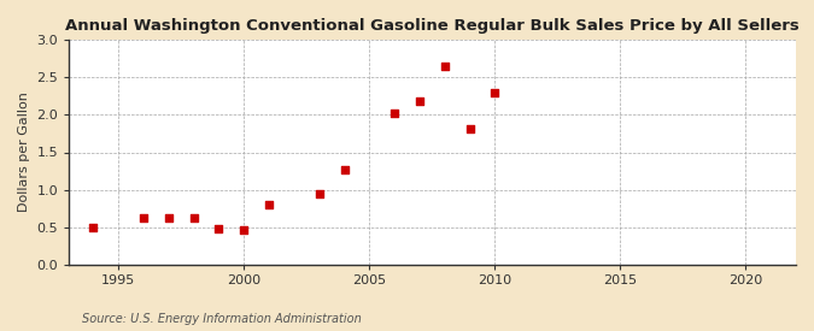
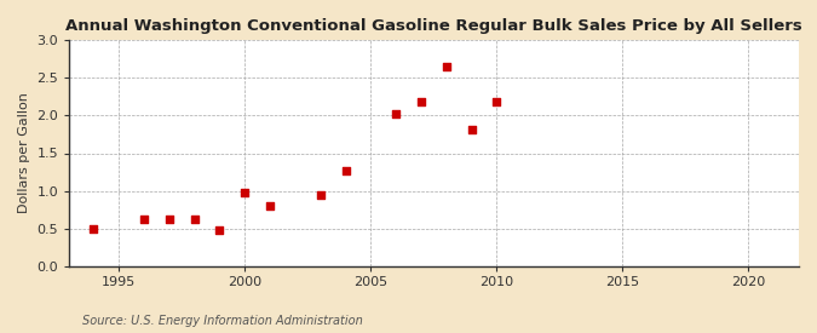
2000: 0.46 -> 0.97
2010: 2.30 -> 2.19
